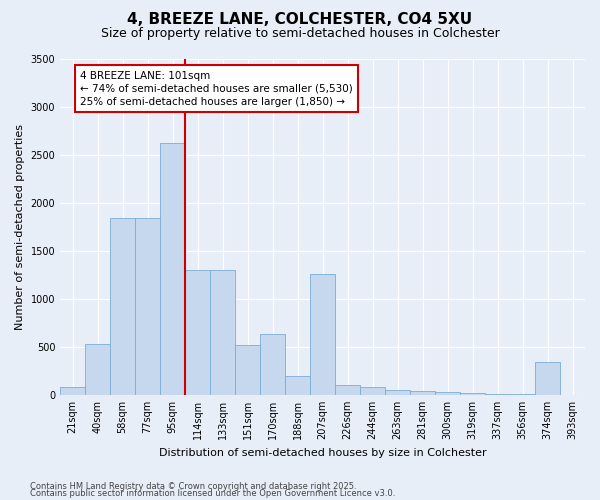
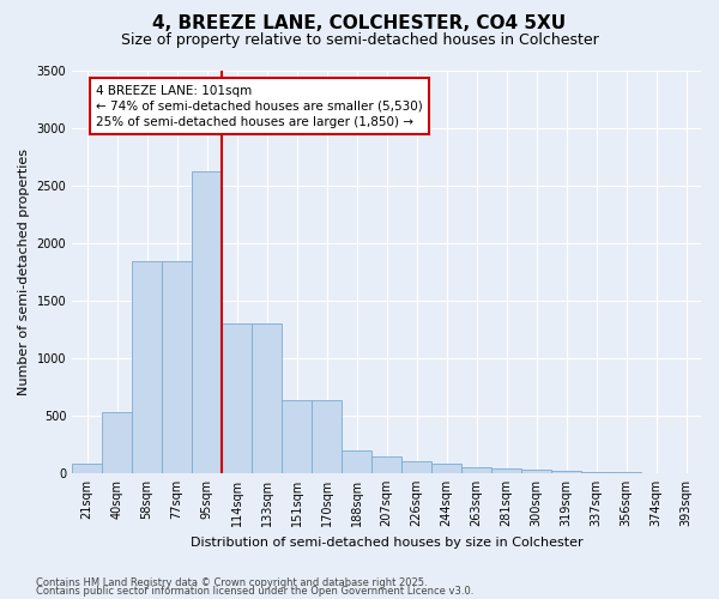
151sqm: 520 -> 630
207sqm: 1260 -> 140
374sqm: 340 -> 0
